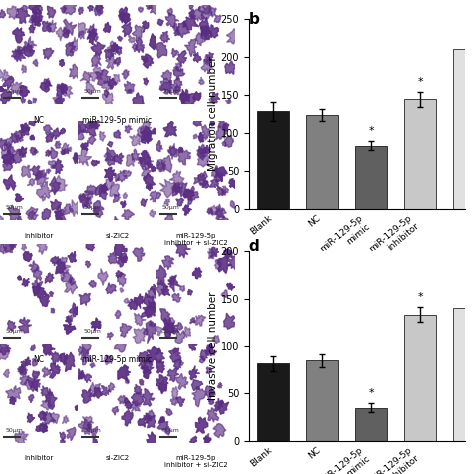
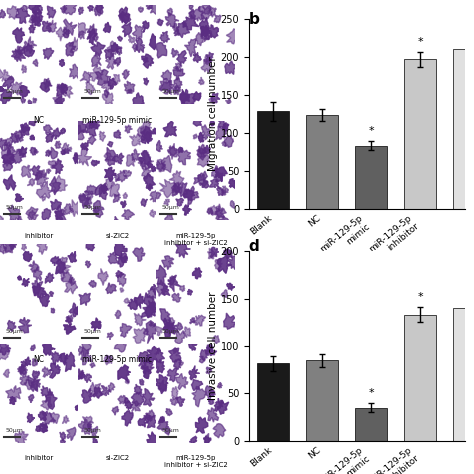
miR-129-5p inhibitor: 144 -> 197
